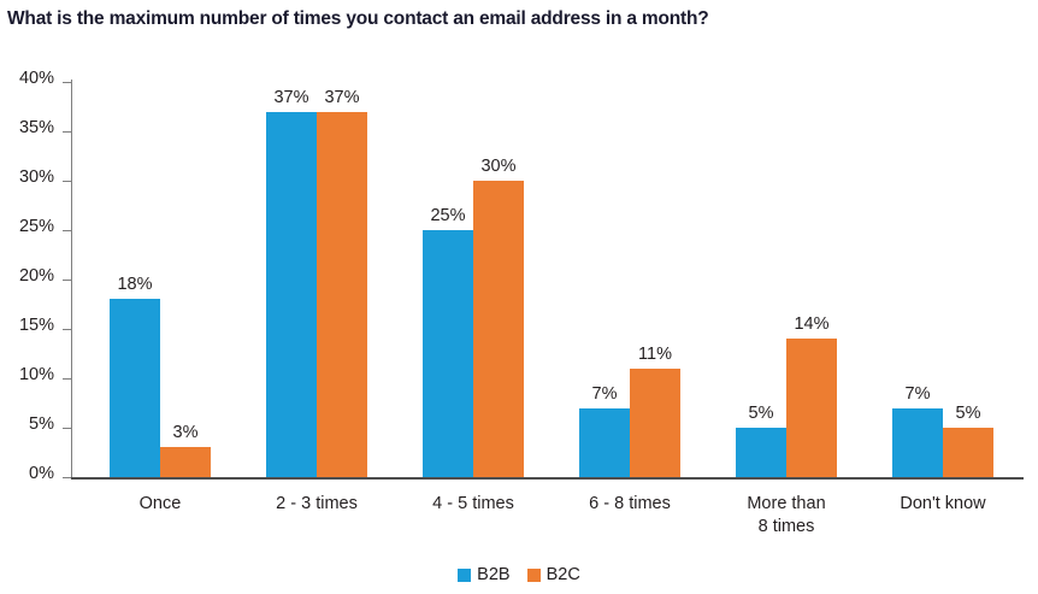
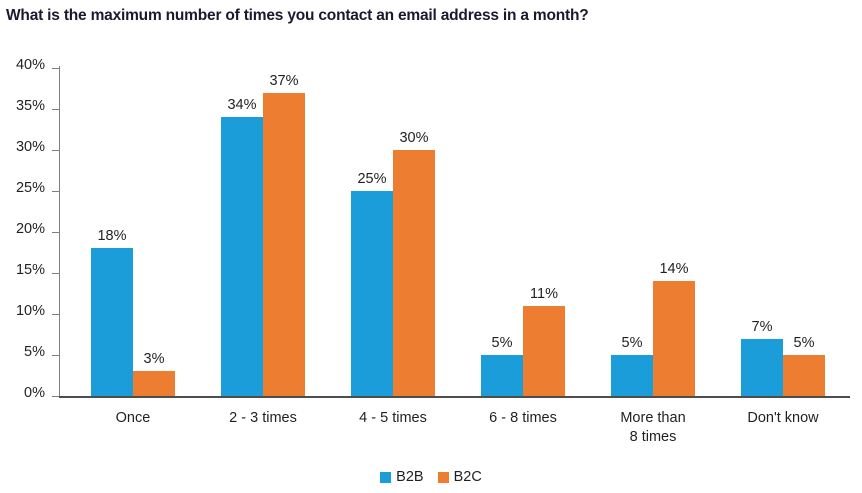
B2B/2 - 3 times: 37% -> 34%
B2B/6 - 8 times: 7% -> 5%
